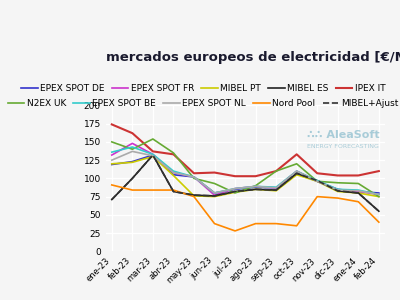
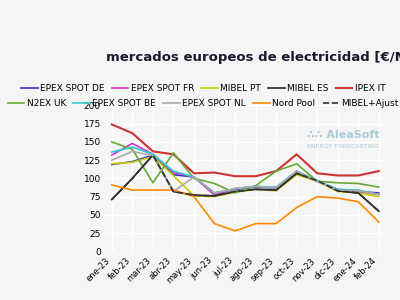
N2EX UK/mar-23: 154 -> 94
EPEX SPOT NL/abr-23: 108 -> 82
Nord Pool/oct-23: 35 -> 60
N2EX UK/feb-24: 75 -> 88
